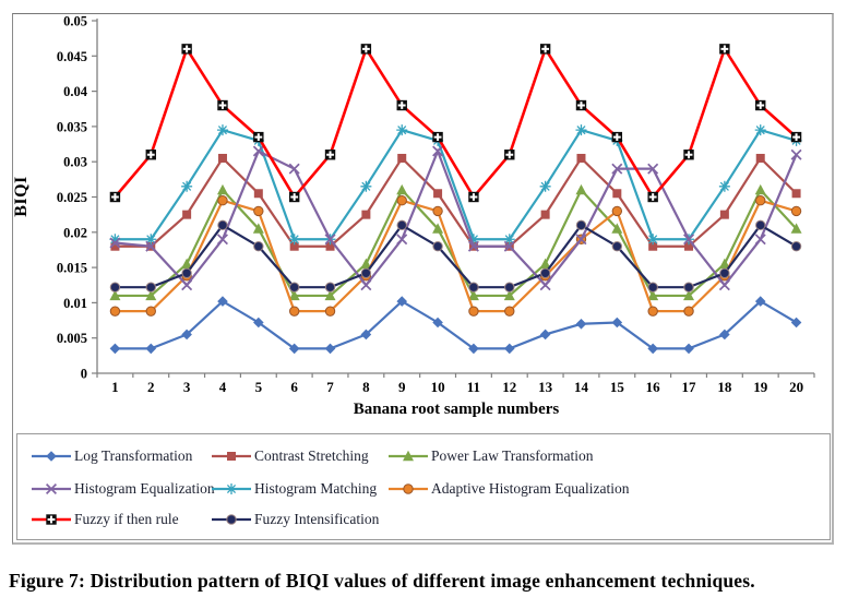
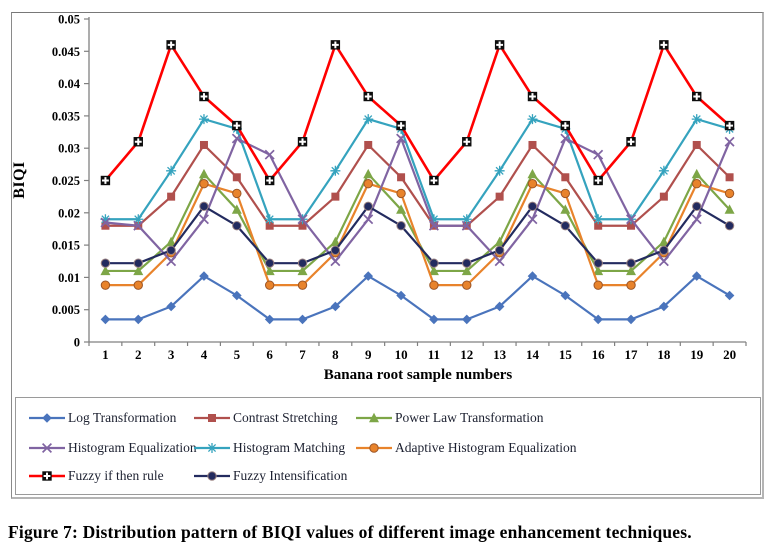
Log Transformation/14: 0.007 -> 0.010
Adaptive Histogram Equalization/14: 0.019 -> 0.025
Histogram Equalization/15: 0.029 -> 0.032
